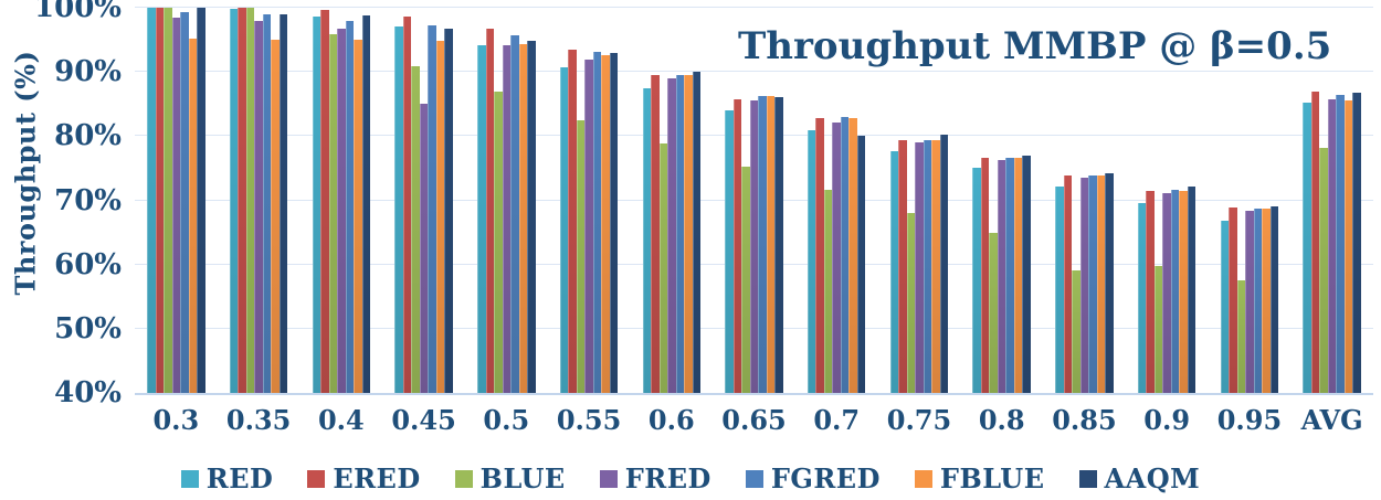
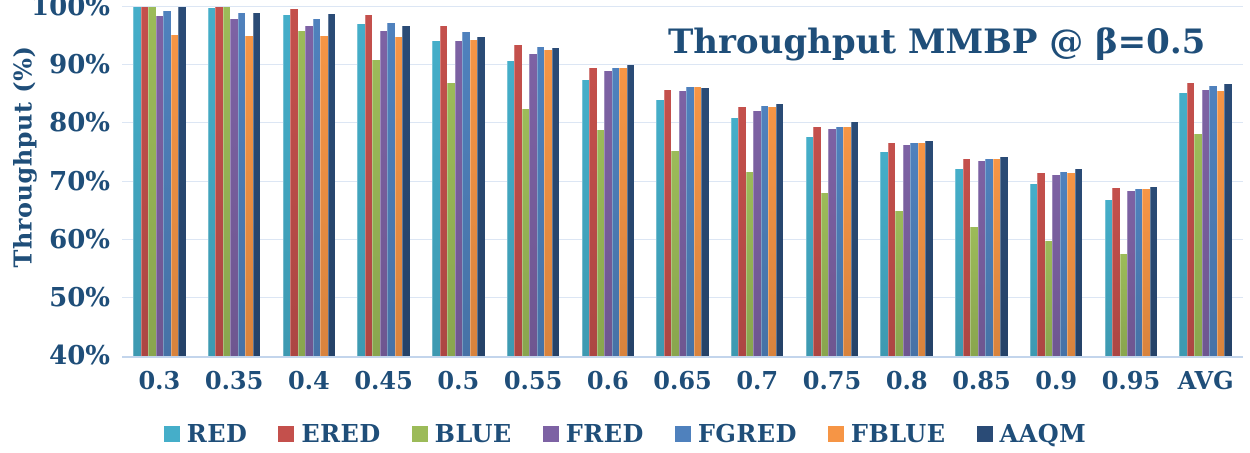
FRED/0.45: 85% -> 96%
AAQM/0.7: 80% -> 83%
BLUE/0.85: 59% -> 62%
